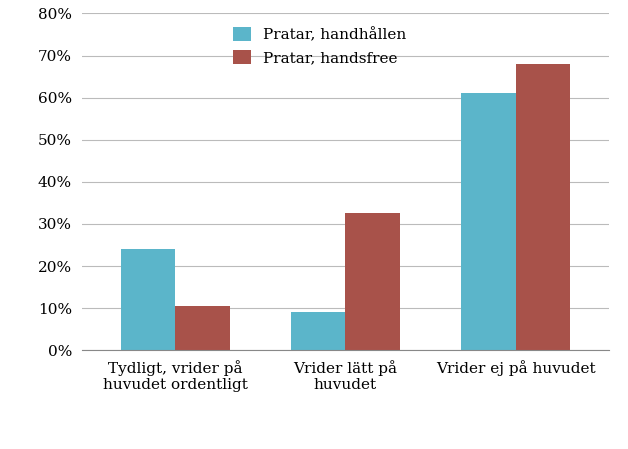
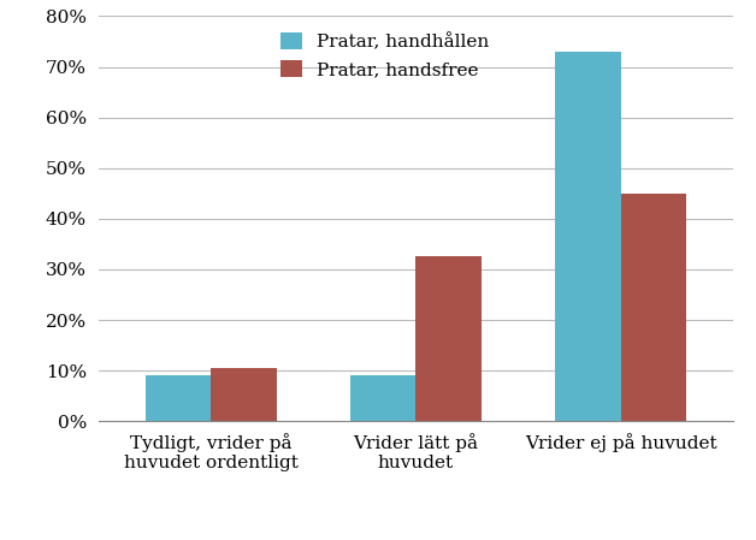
Pratar, handhållen/Tydligt, vrider på huvudet ordentligt: 24% -> 9%
Pratar, handhållen/Vrider ej på huvudet: 61% -> 73%
Pratar, handsfree/Vrider ej på huvudet: 68.0% -> 45.0%
